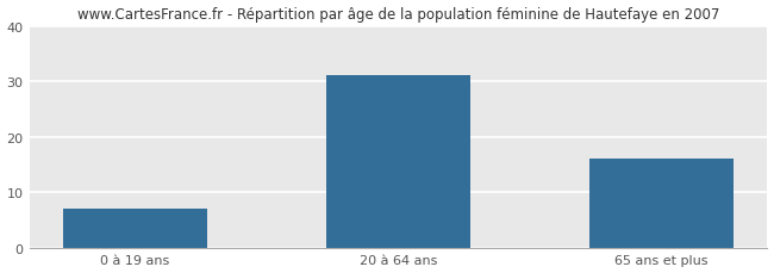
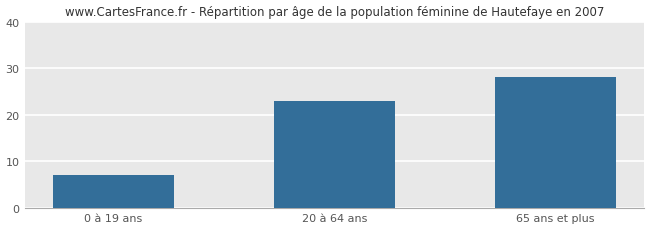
20 à 64 ans: 31 -> 23
65 ans et plus: 16 -> 28
